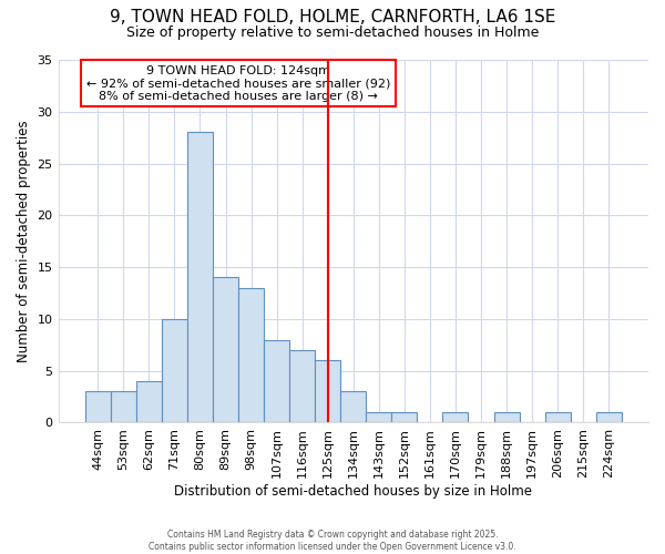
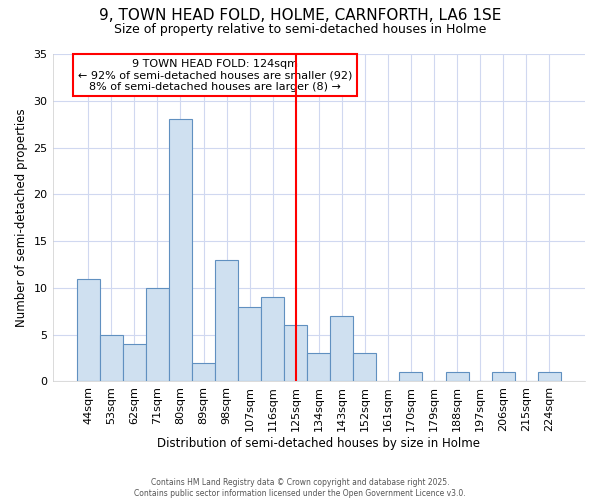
44sqm: 3 -> 11
53sqm: 3 -> 5
89sqm: 14 -> 2
116sqm: 7 -> 9
143sqm: 1 -> 7
152sqm: 1 -> 3
